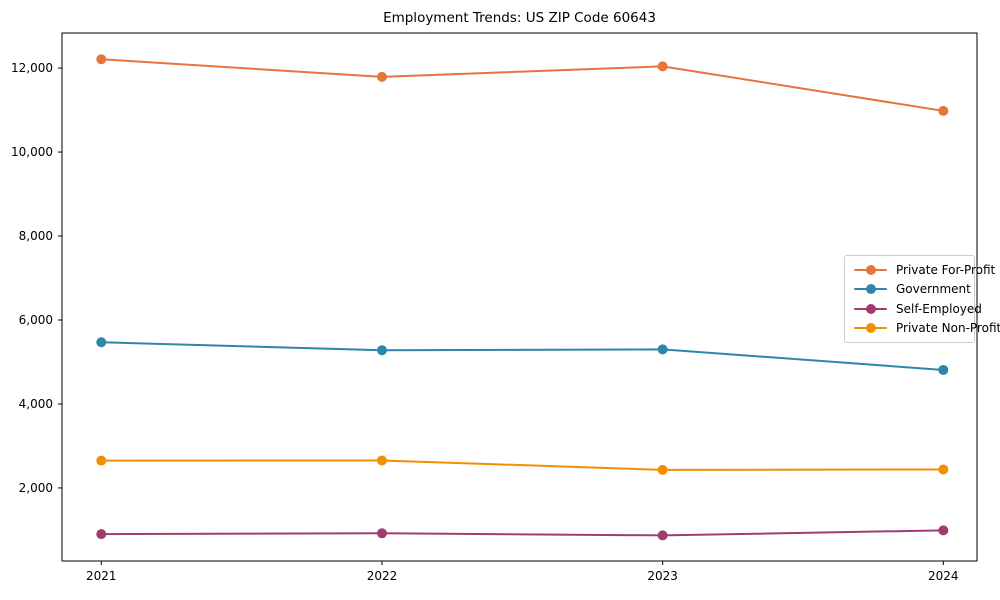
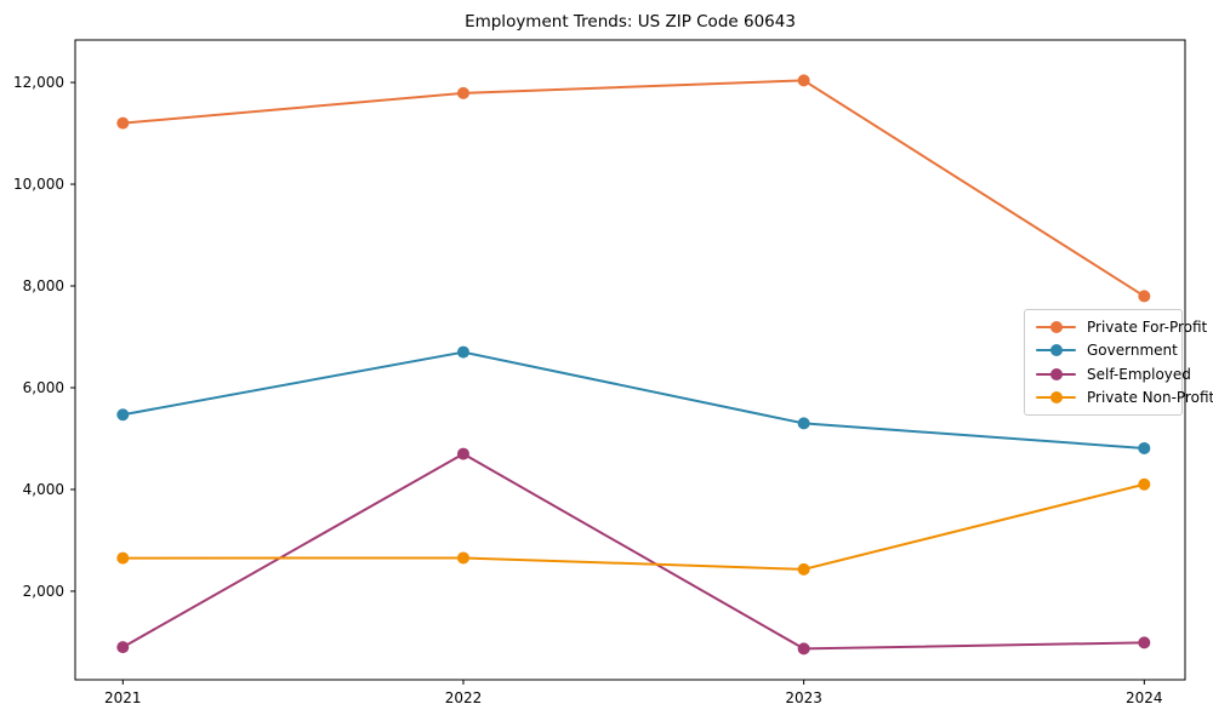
Private For-Profit/2021: 12200 -> 11200
Government/2022: 5300 -> 6700
Self-Employed/2022: 900 -> 4700
Private For-Profit/2024: 11000 -> 7800
Private Non-Profit/2024: 2400 -> 4100
